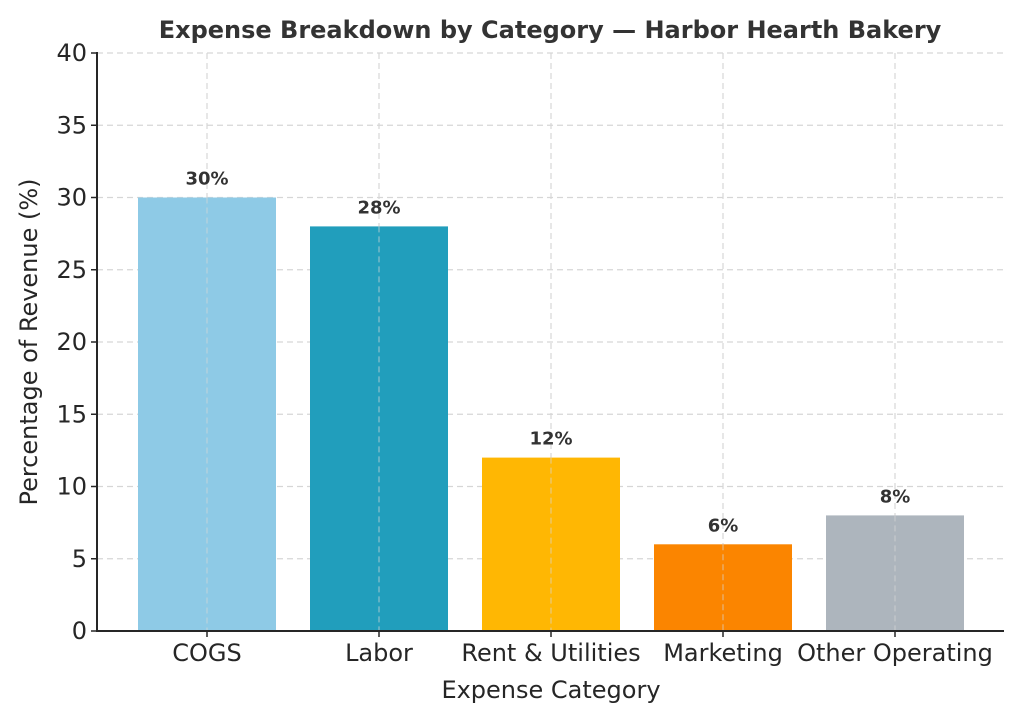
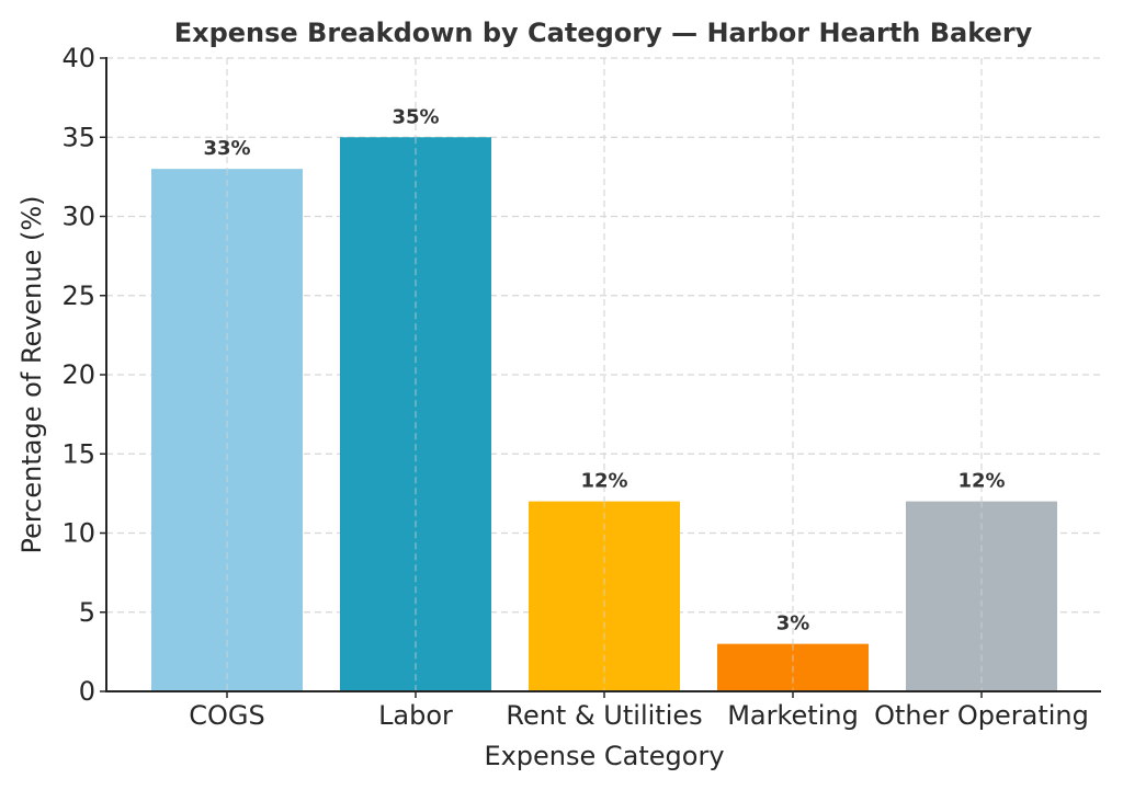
COGS: 30% -> 33%
Labor: 28% -> 35%
Marketing: 6% -> 3%
Other Operating: 8% -> 12%
